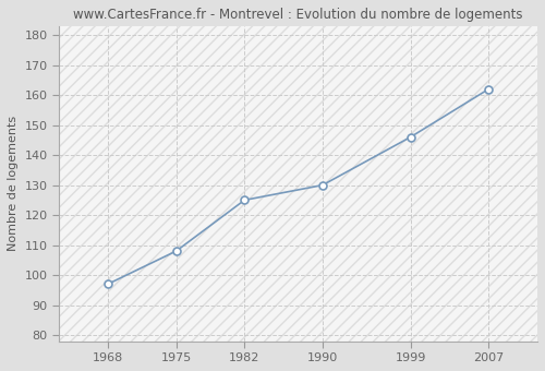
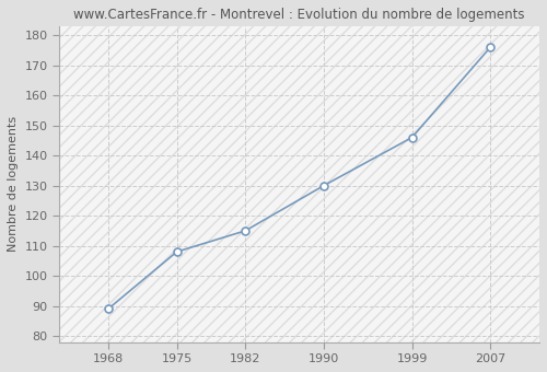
1968: 97 -> 89
1982: 125 -> 115
2007: 162 -> 176
